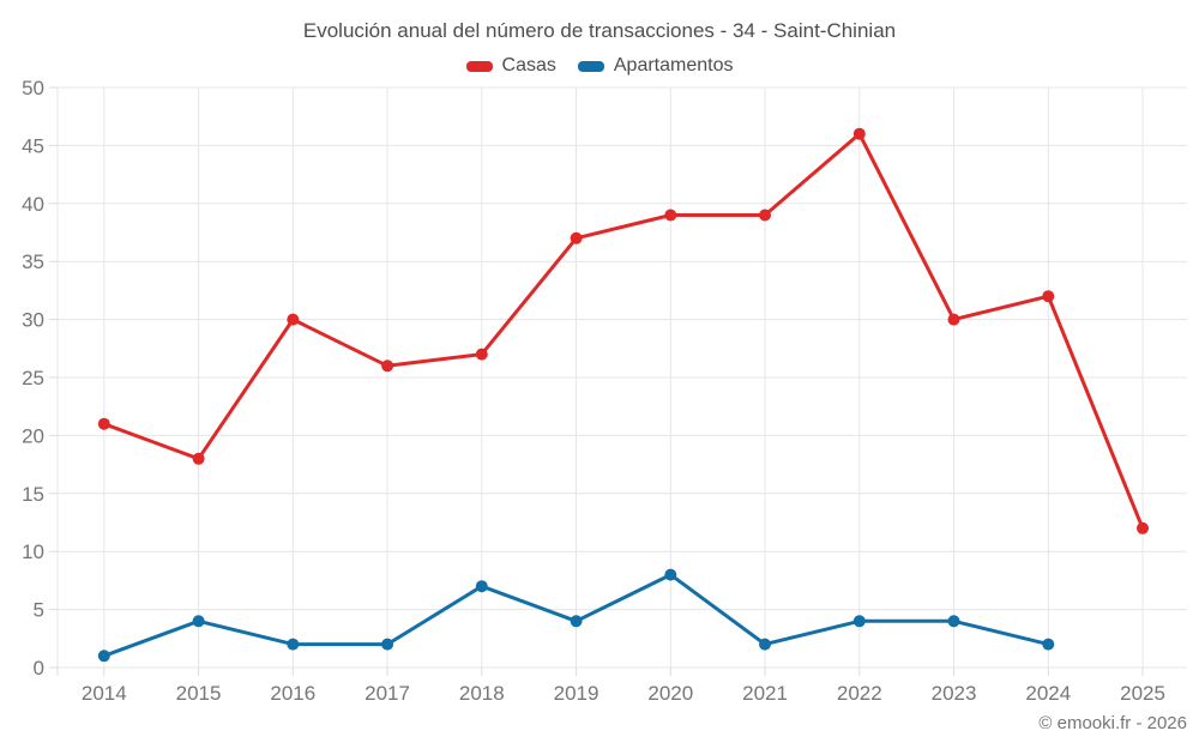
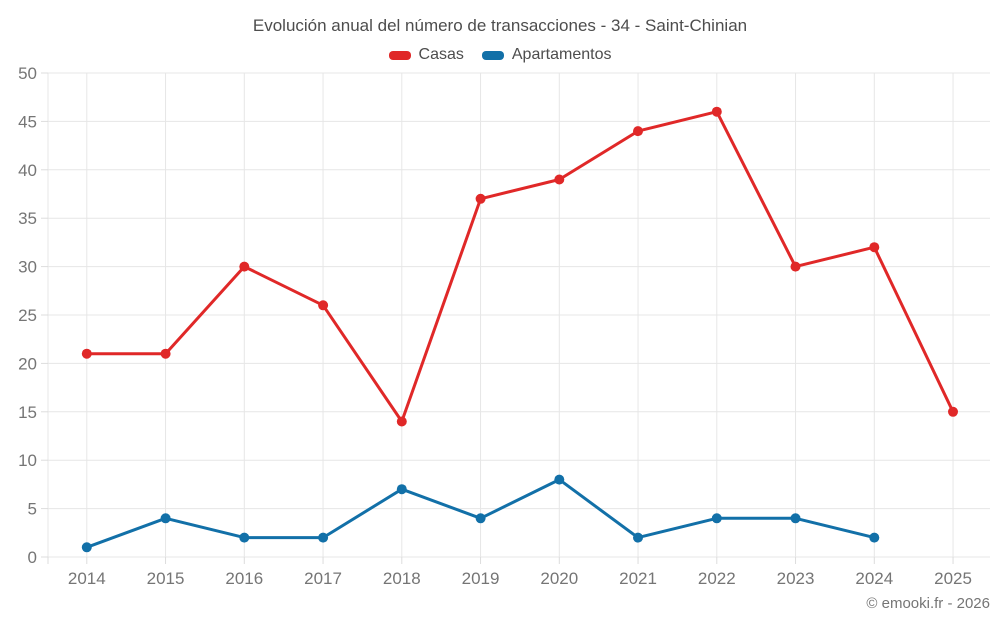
Casas/2015: 18 -> 21
Casas/2018: 27 -> 14
Casas/2021: 39 -> 44
Casas/2025: 12 -> 15
